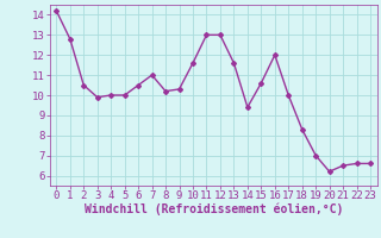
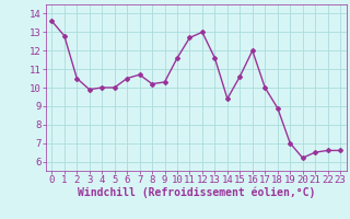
0: 14.2 -> 13.6
7: 11.0 -> 10.7
11: 13.0 -> 12.7
18: 8.3 -> 8.9
